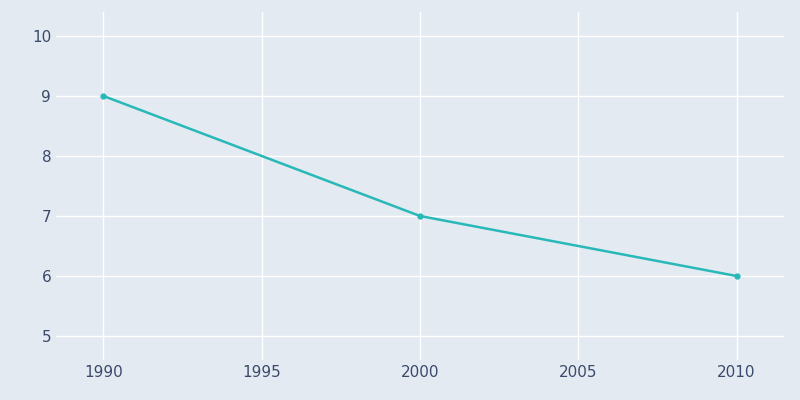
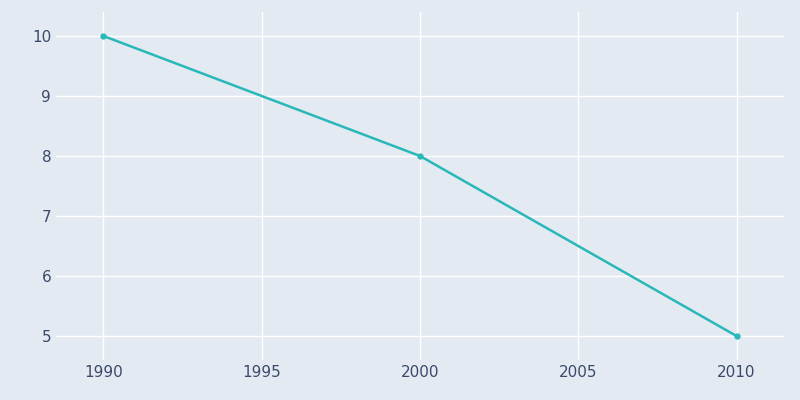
1990: 9 -> 10
2000: 7 -> 8
2010: 6 -> 5
